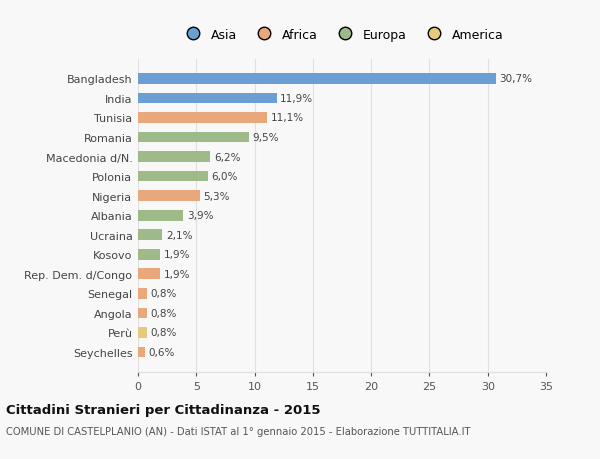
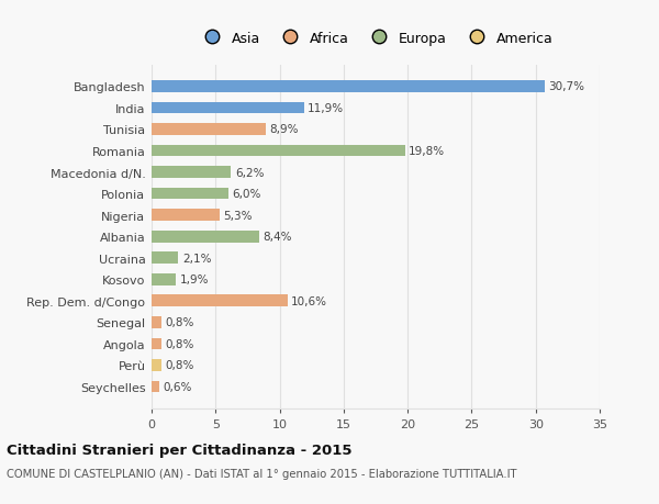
Tunisia: 11,1% -> 8,9%
Romania: 9,5% -> 19,8%
Albania: 3,9% -> 8,4%
Rep. Dem. d/Congo: 1,9% -> 10,6%
